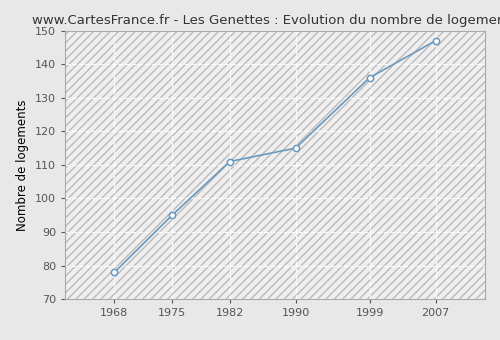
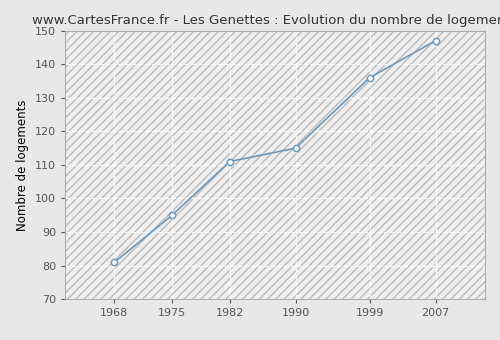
1968: 78 -> 81
